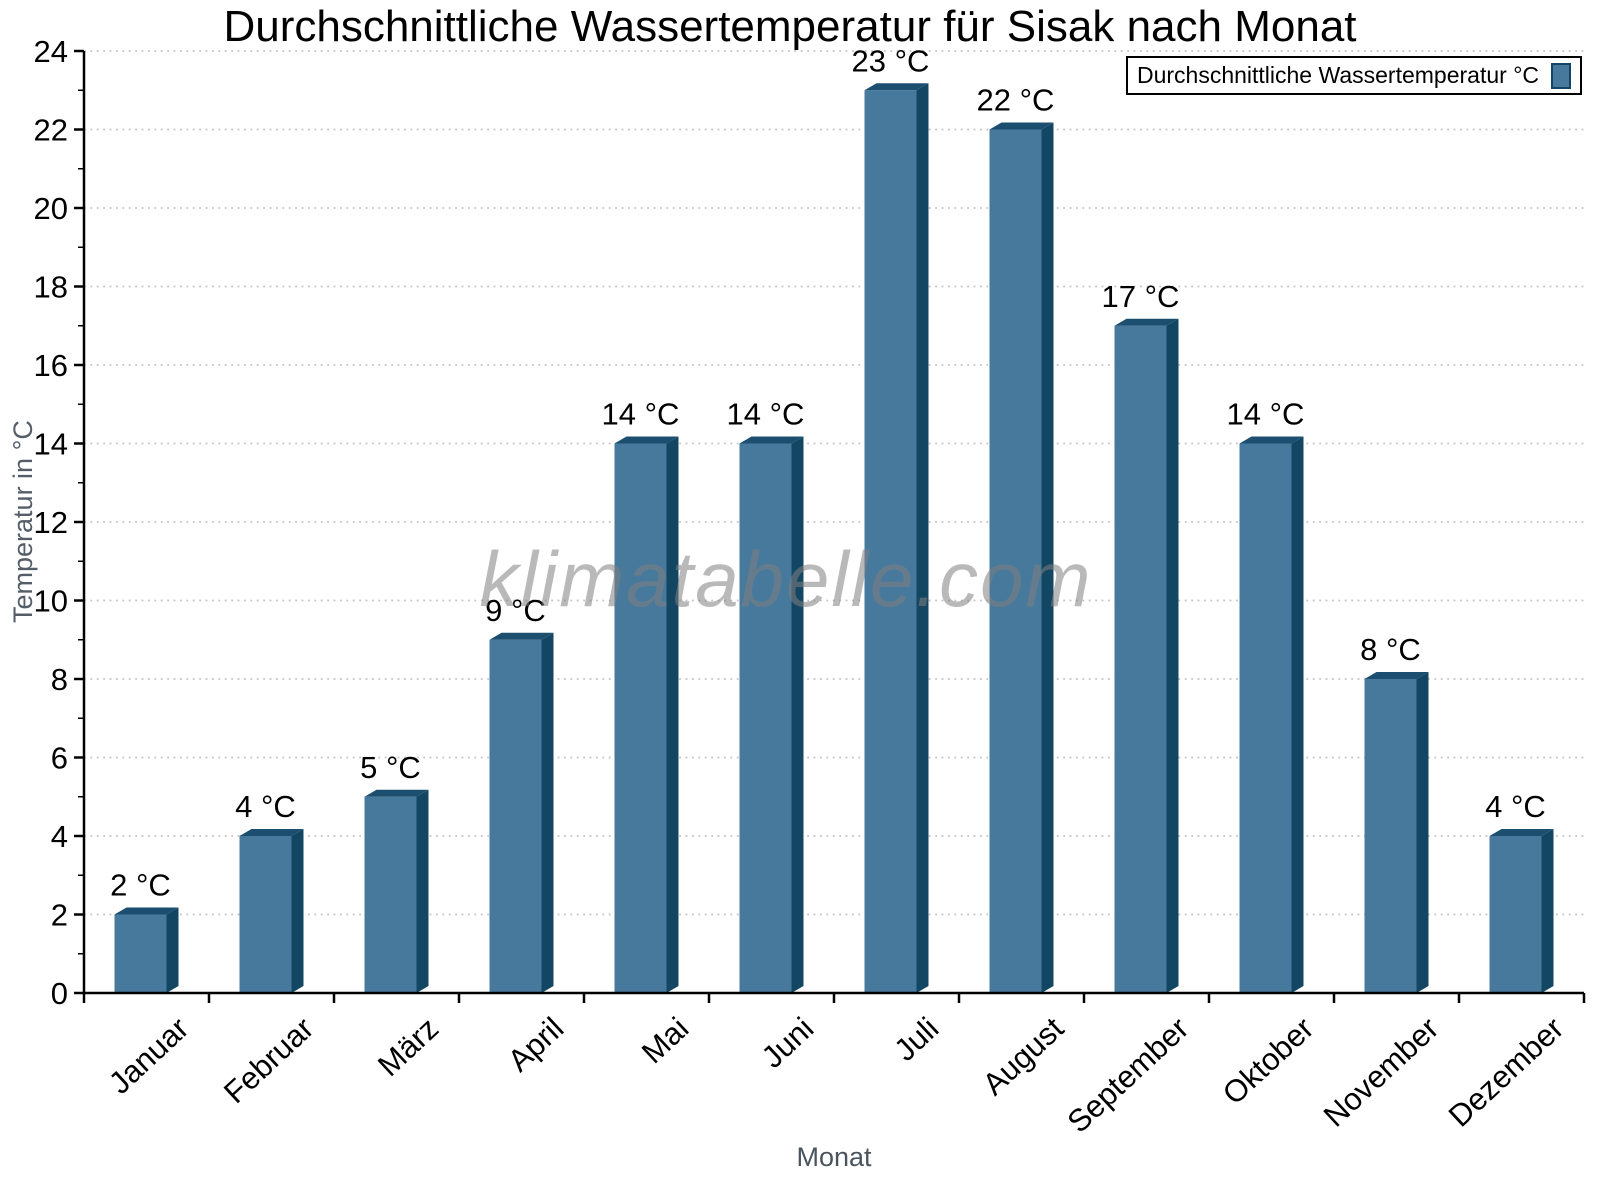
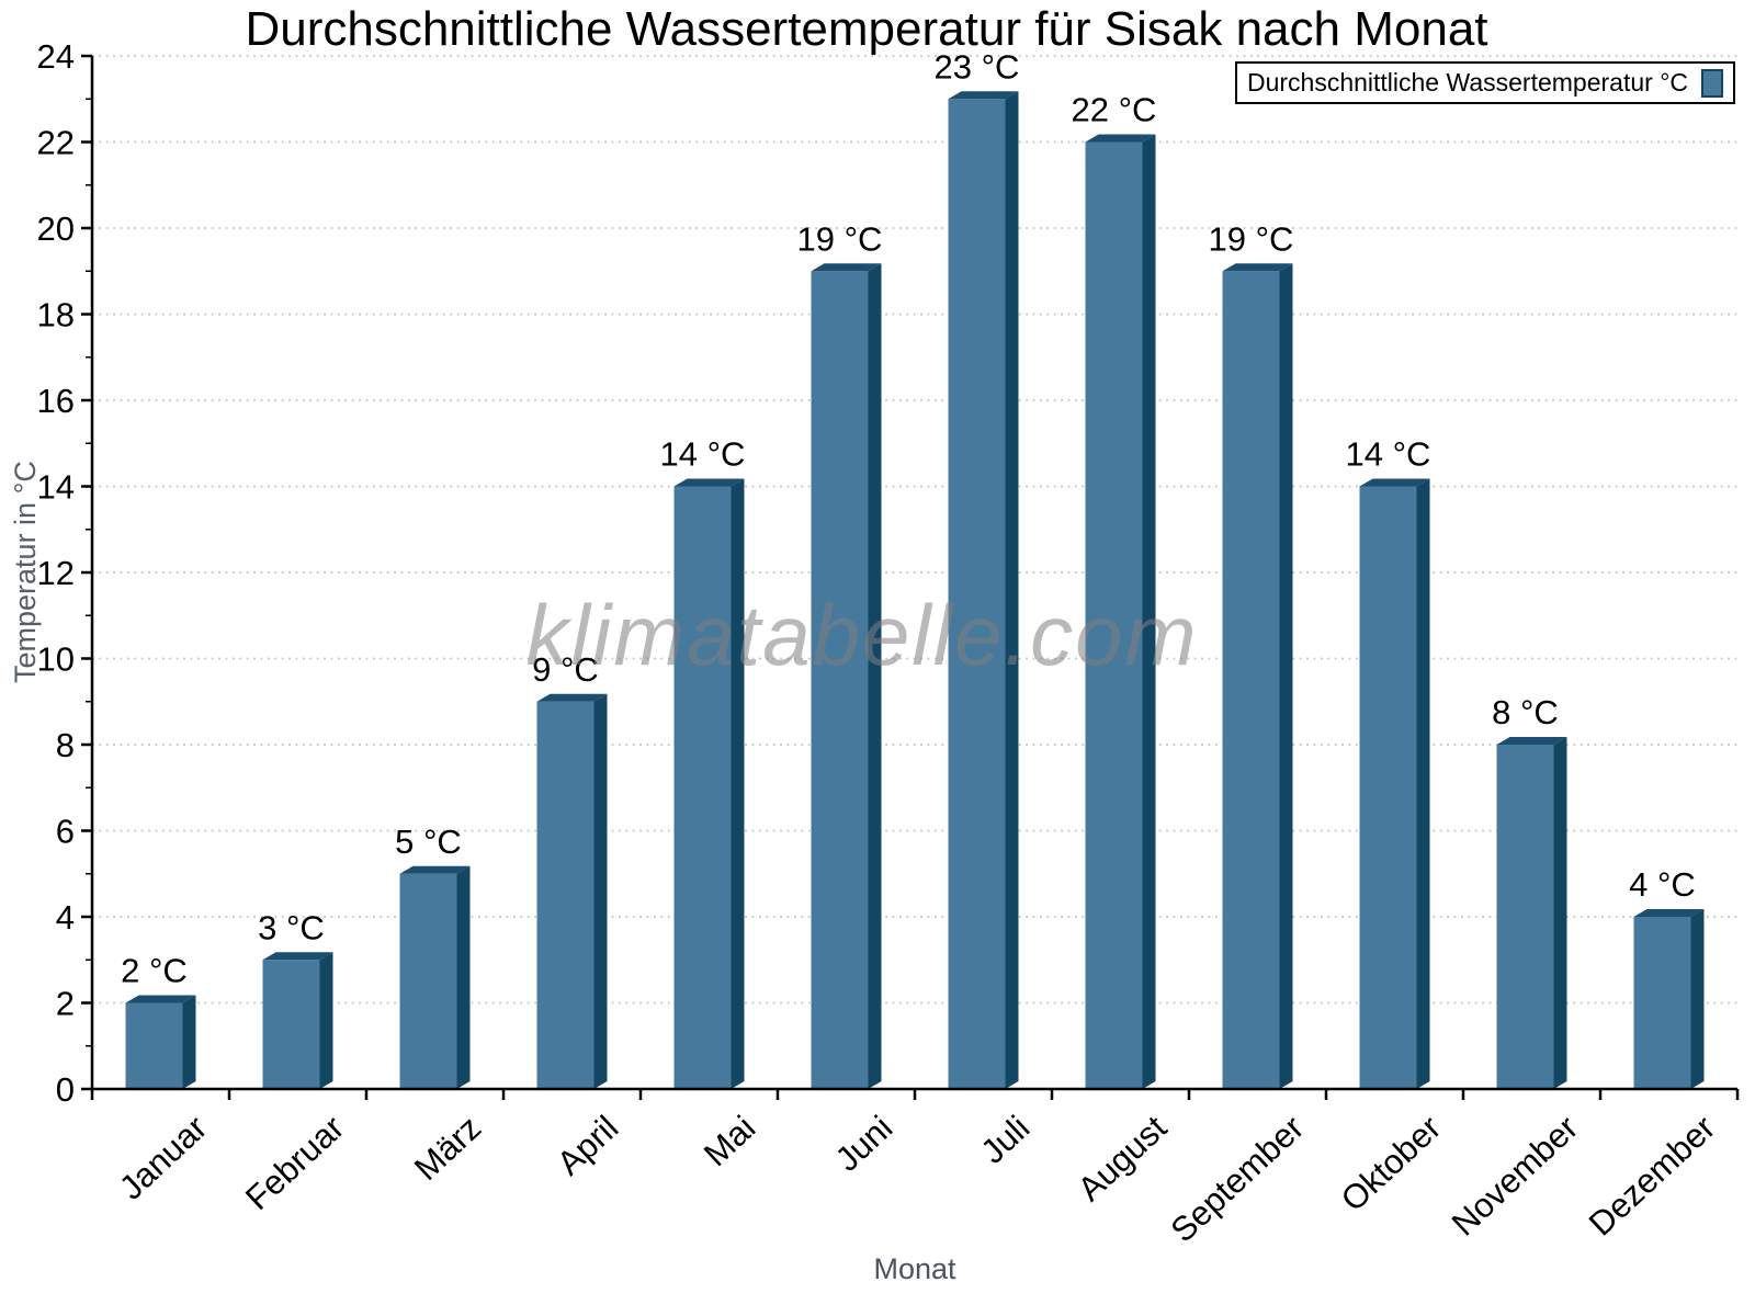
Februar: 4 -> 3
Juni: 14 -> 19
September: 17 -> 19
